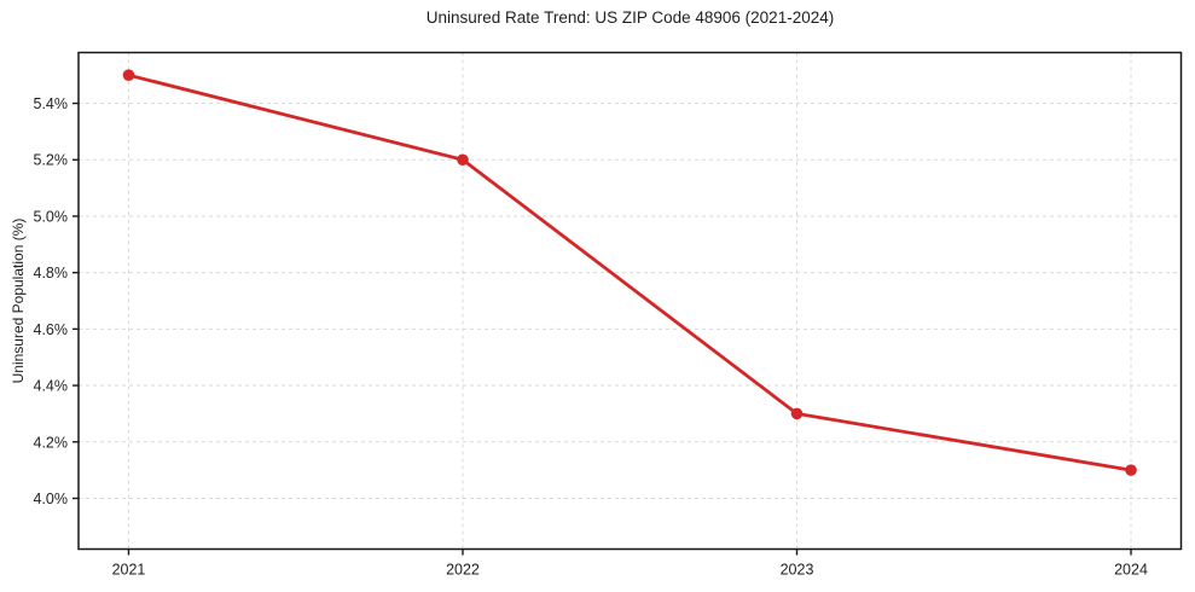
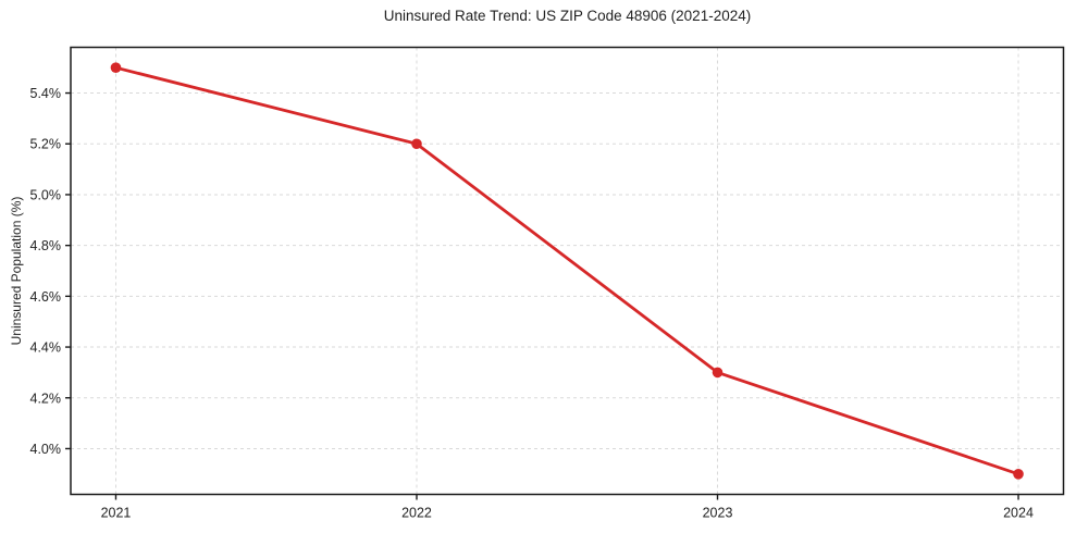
2024: 4.1% -> 3.9%
